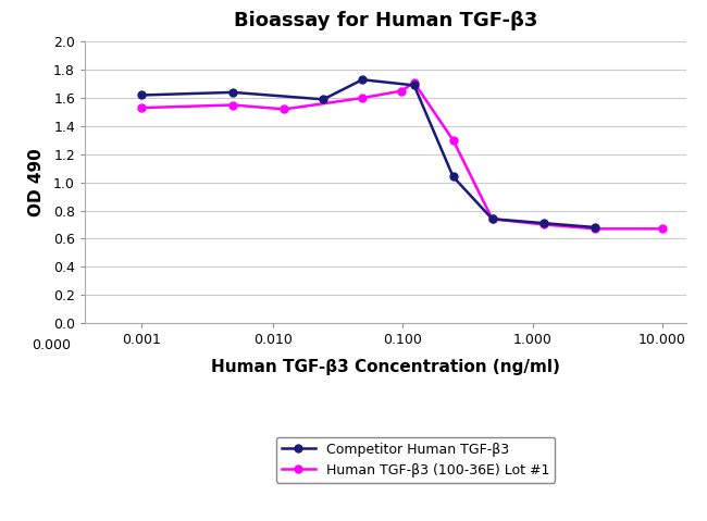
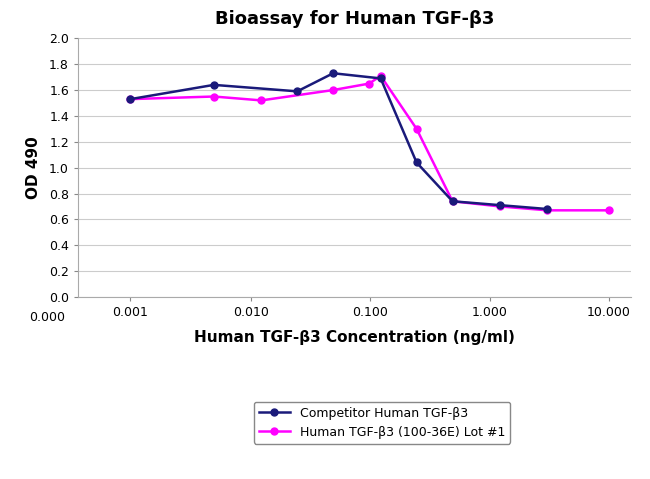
Competitor Human TGF-β3/0.001: 1.62 -> 1.53
